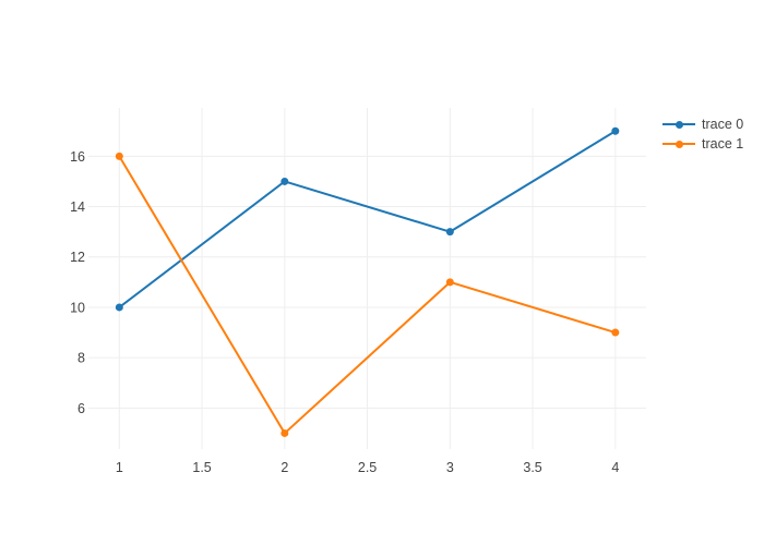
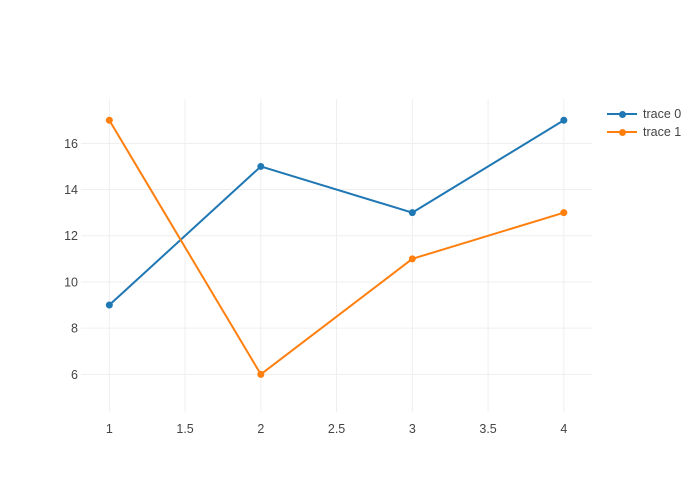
trace 0/1: 10 -> 9
trace 1/1: 16 -> 17
trace 1/2: 5 -> 6
trace 1/4: 9 -> 13
